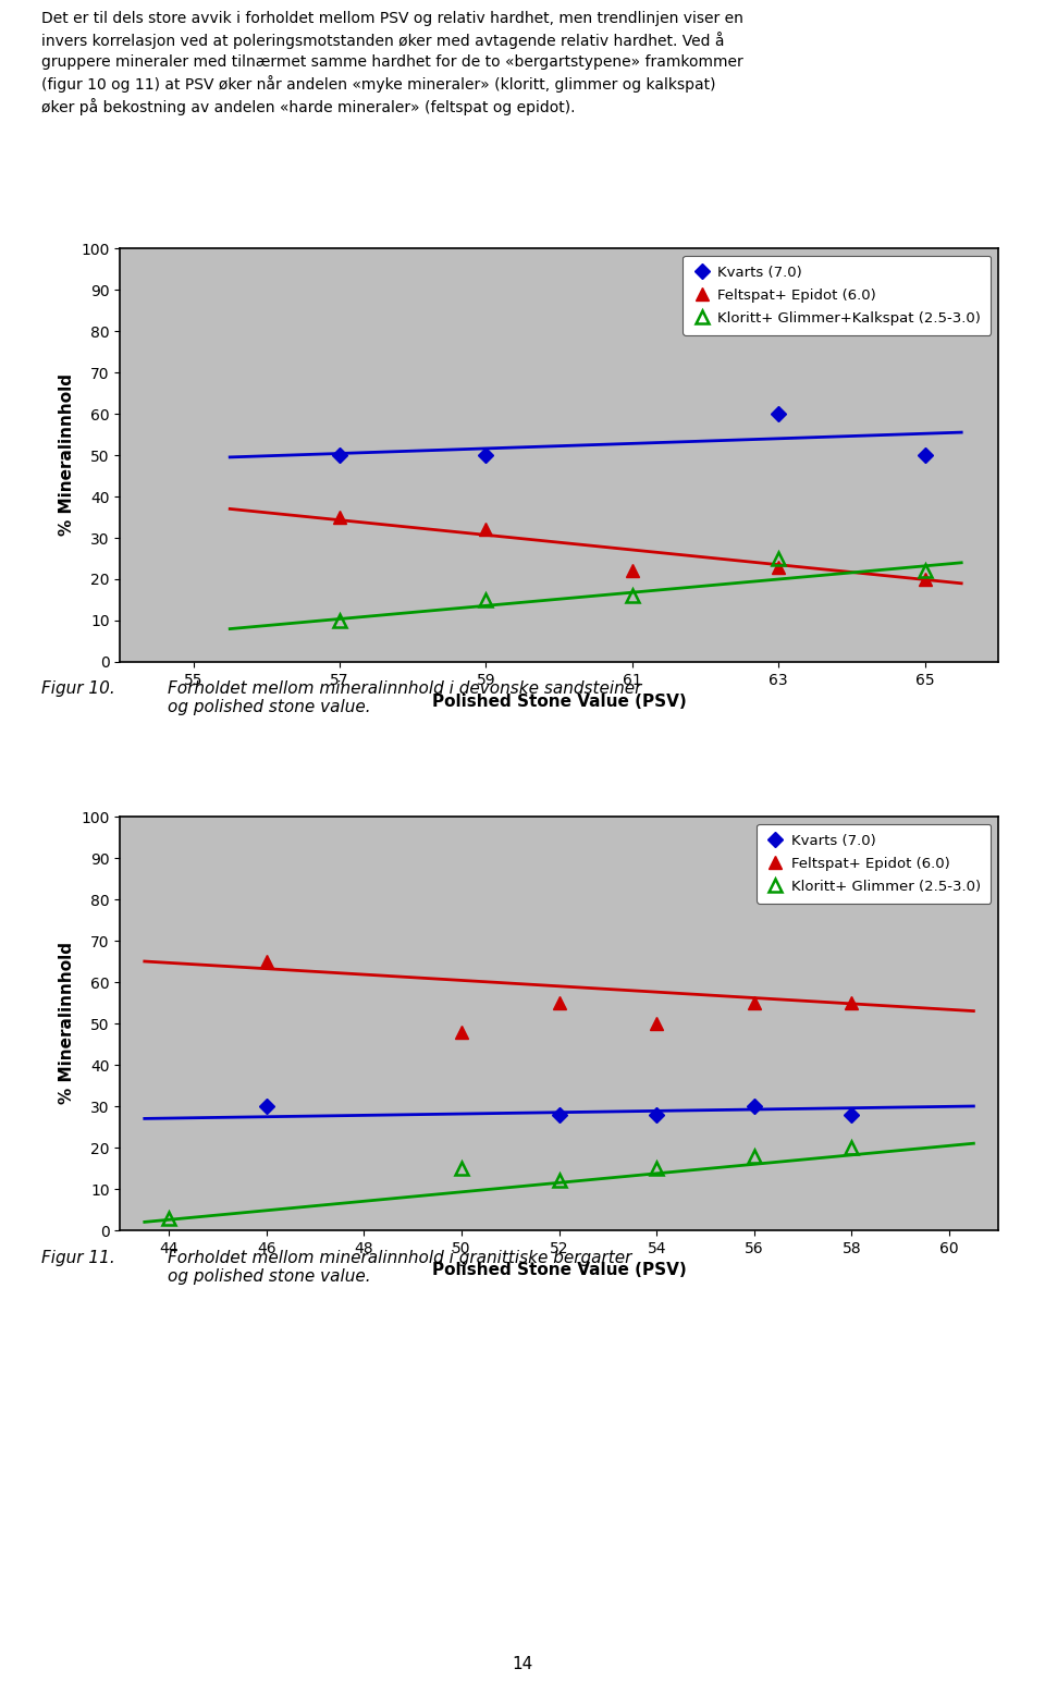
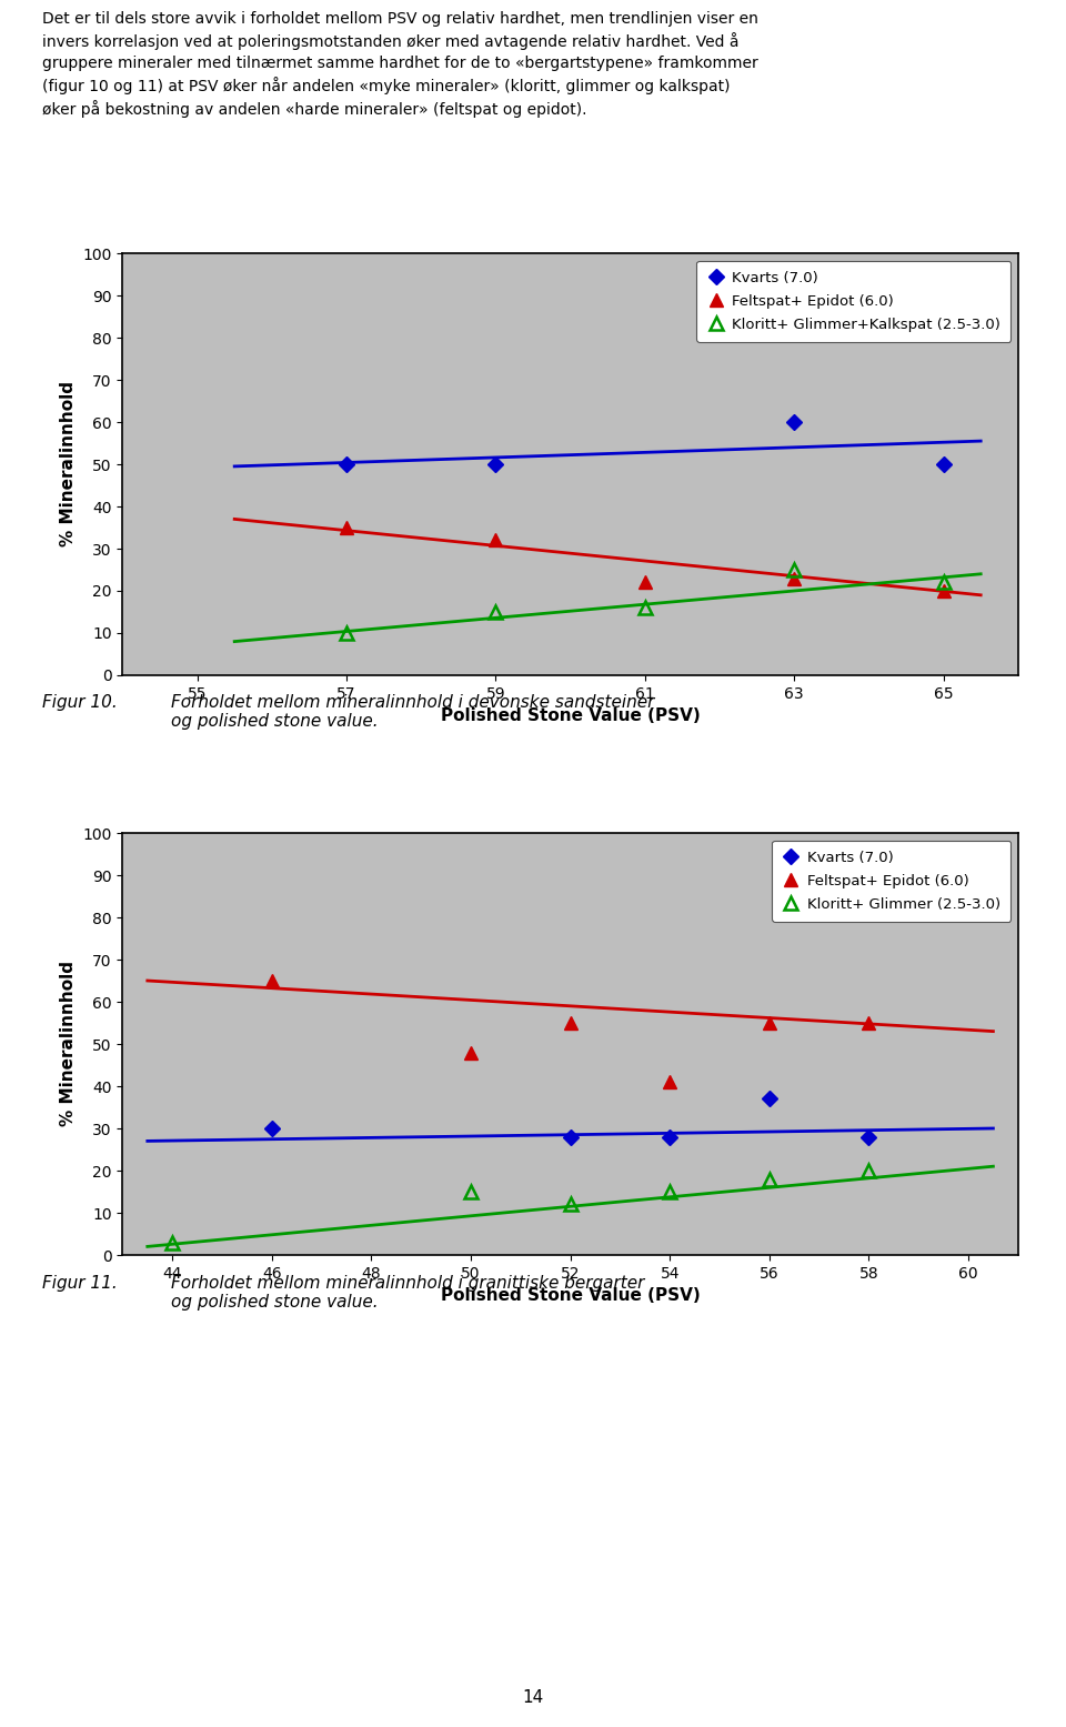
Feltspat+ Epidot (6.0)/54: 50 -> 41
Kvarts (7.0)/56: 30 -> 37
